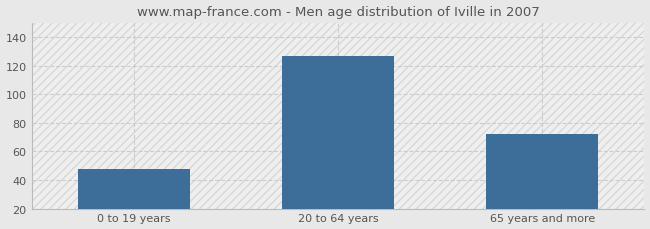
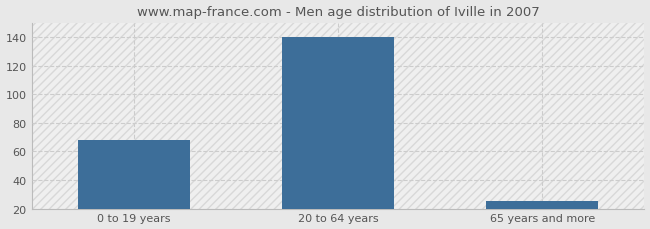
0 to 19 years: 48 -> 68
20 to 64 years: 127 -> 140
65 years and more: 72 -> 25
